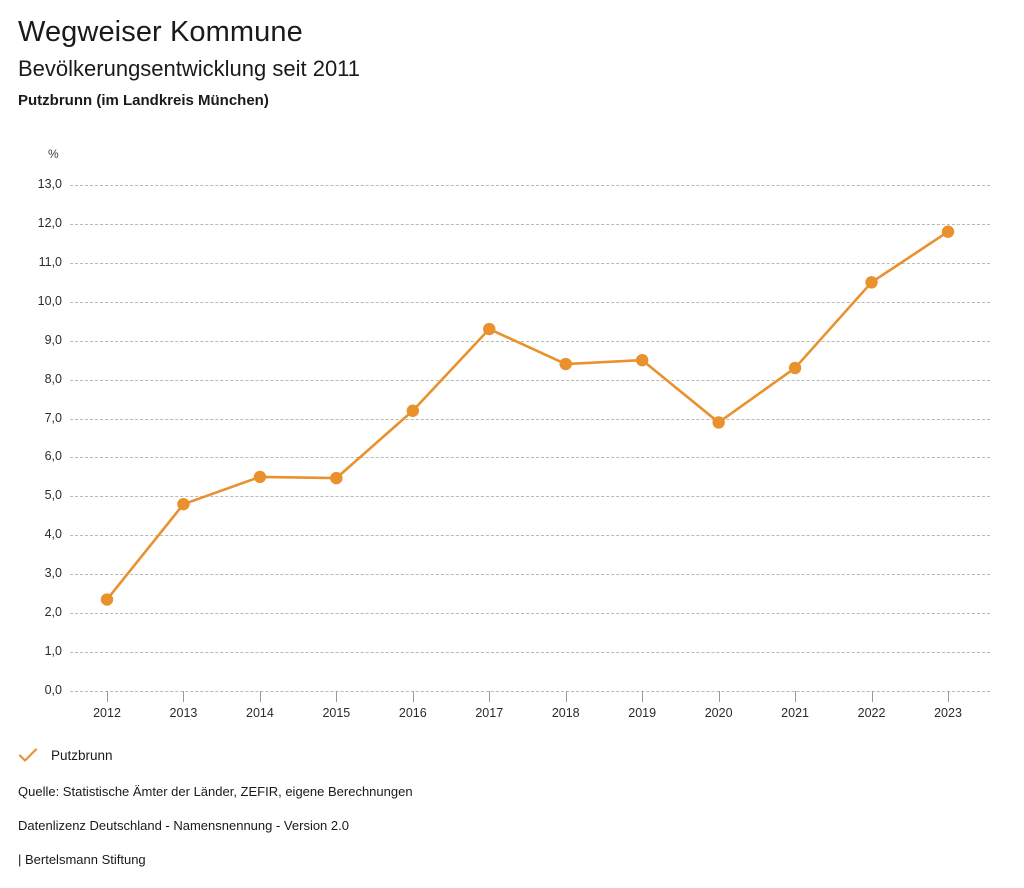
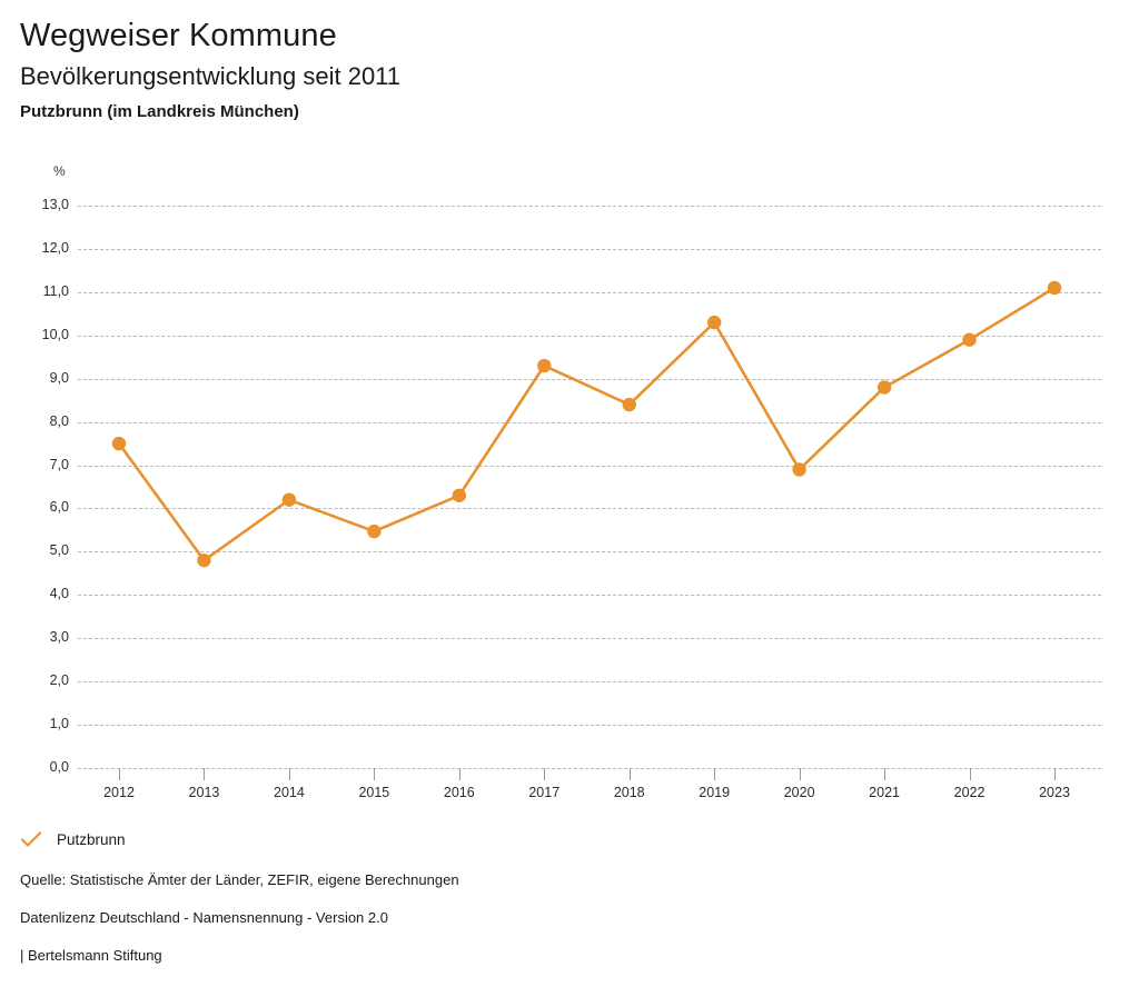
2012: 2,4 -> 7,5
2014: 5,5 -> 6,2
2016: 7,2 -> 6,3
2019: 8,5 -> 10,3
2021: 8,3 -> 8,8
2022: 10,5 -> 9,9
2023: 11,8 -> 11,1
